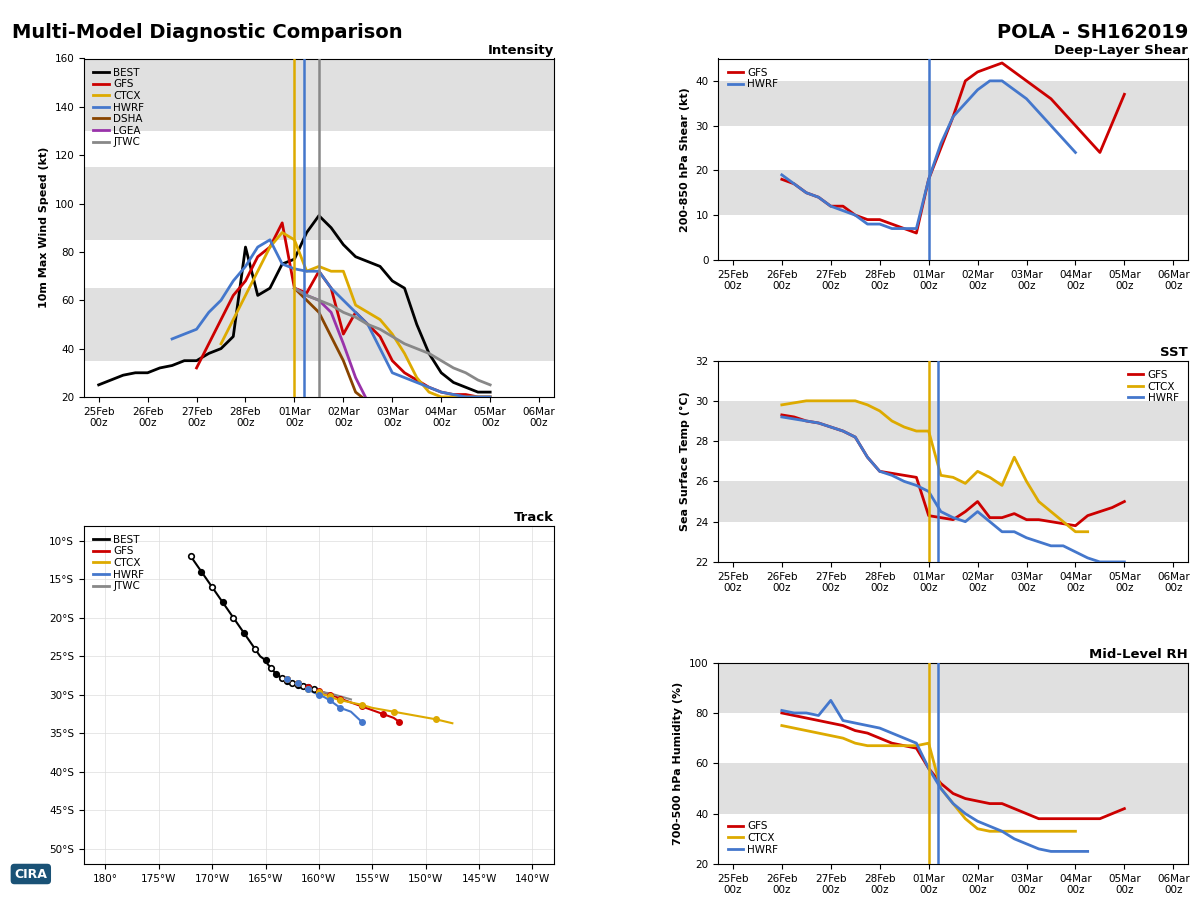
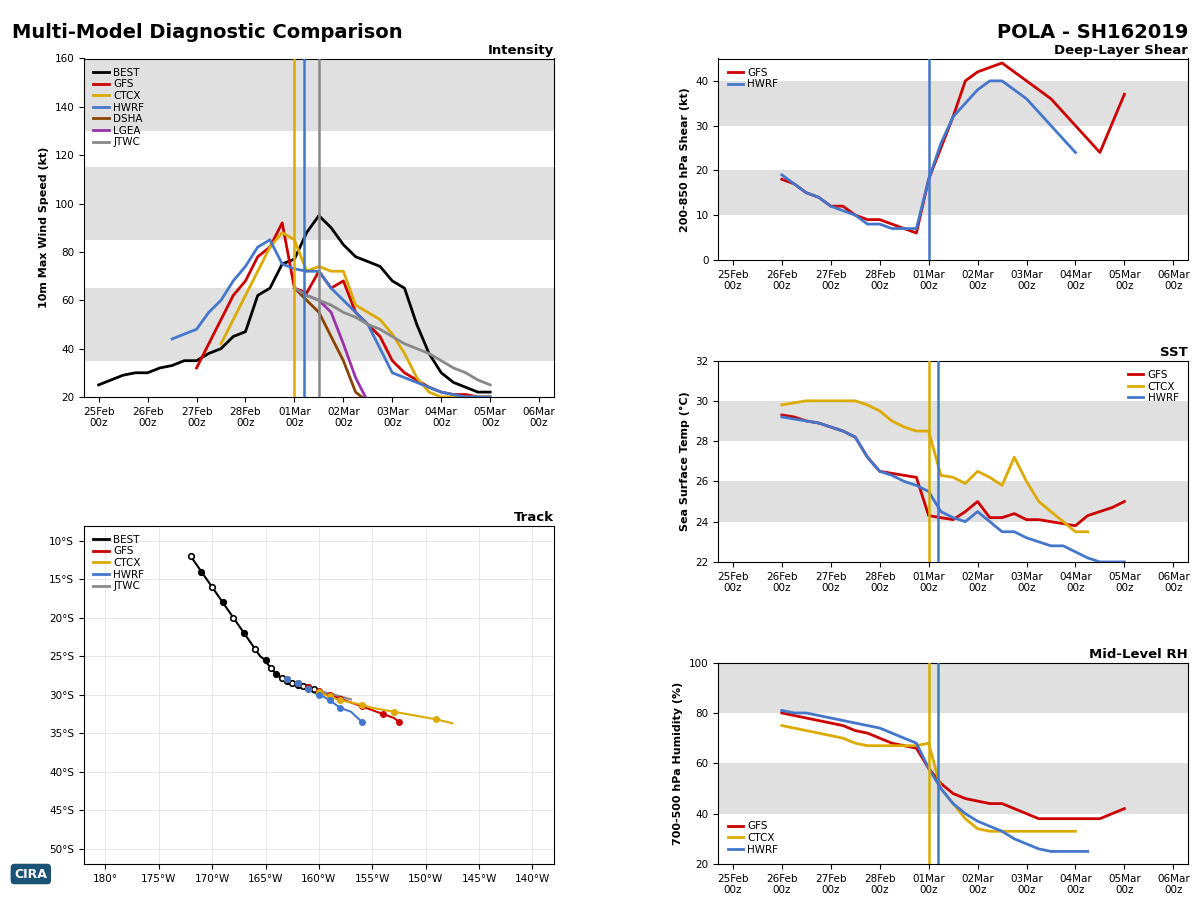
Intensity/BEST/28Feb 00z: 82 -> 47
Intensity/GFS/02Mar 00z: 46 -> 68
Mid-Level RH/HWRF/27Feb 00z: 85 -> 78
